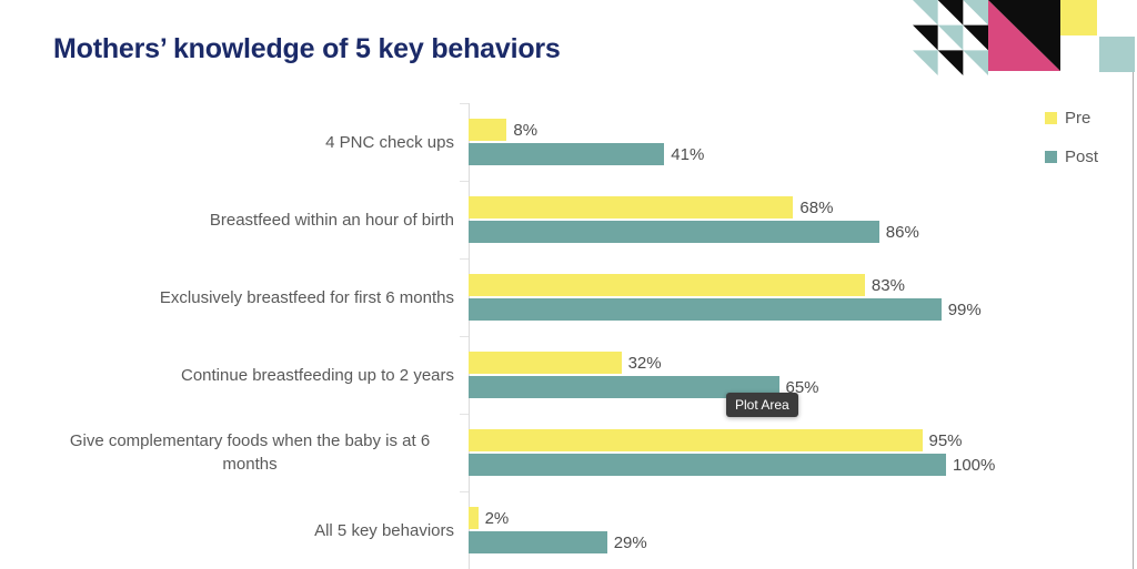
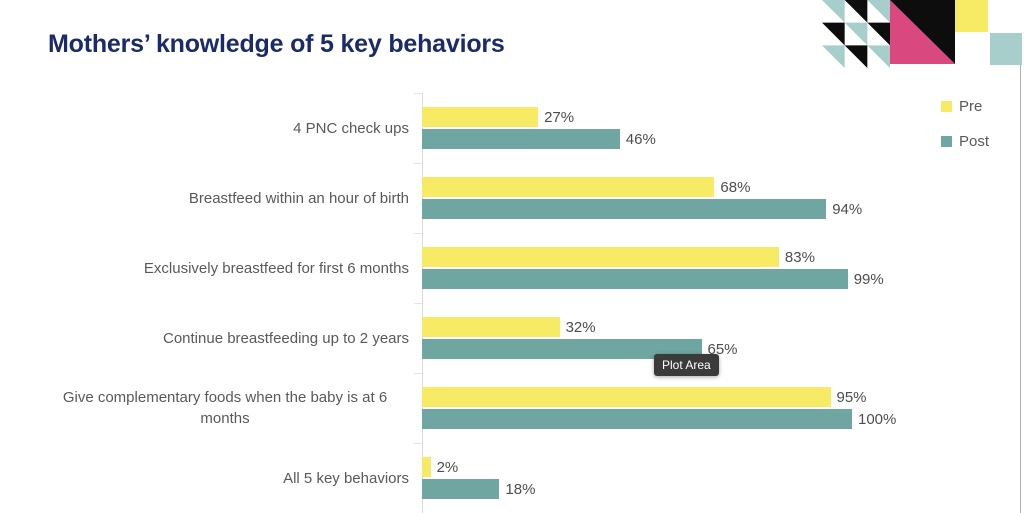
Pre/4 PNC check ups: 8% -> 27%
Post/4 PNC check ups: 41% -> 46%
Post/Breastfeed within an hour of birth: 86% -> 94%
Post/All 5 key behaviors: 29% -> 18%
